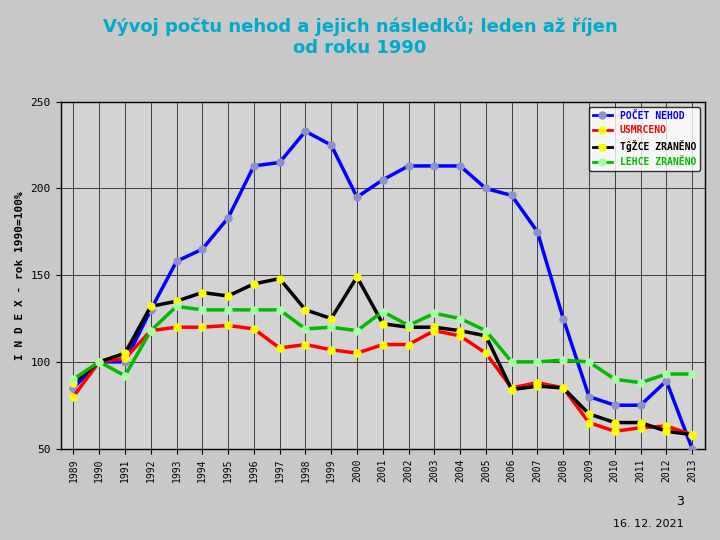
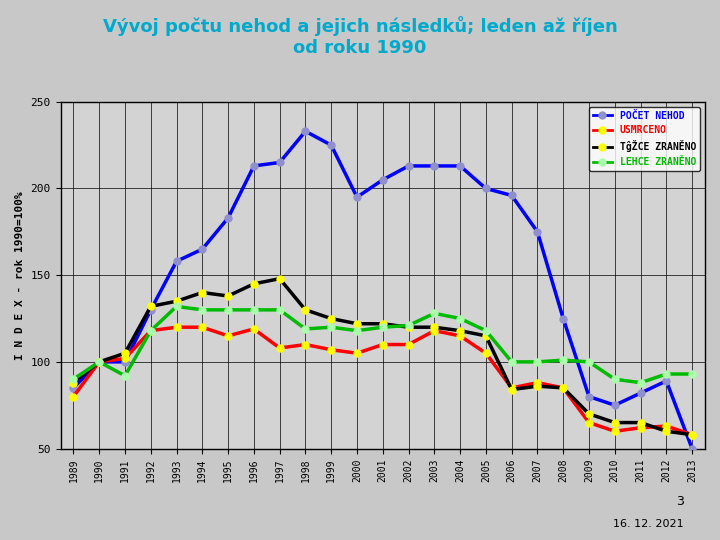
USMRCENO/1995: 121 -> 115
TĝŽCE ZRANĚNO/2000: 149 -> 122
LEHCE ZRANĚNO/2001: 129 -> 120
POČET NEHOD/2011: 75 -> 82
